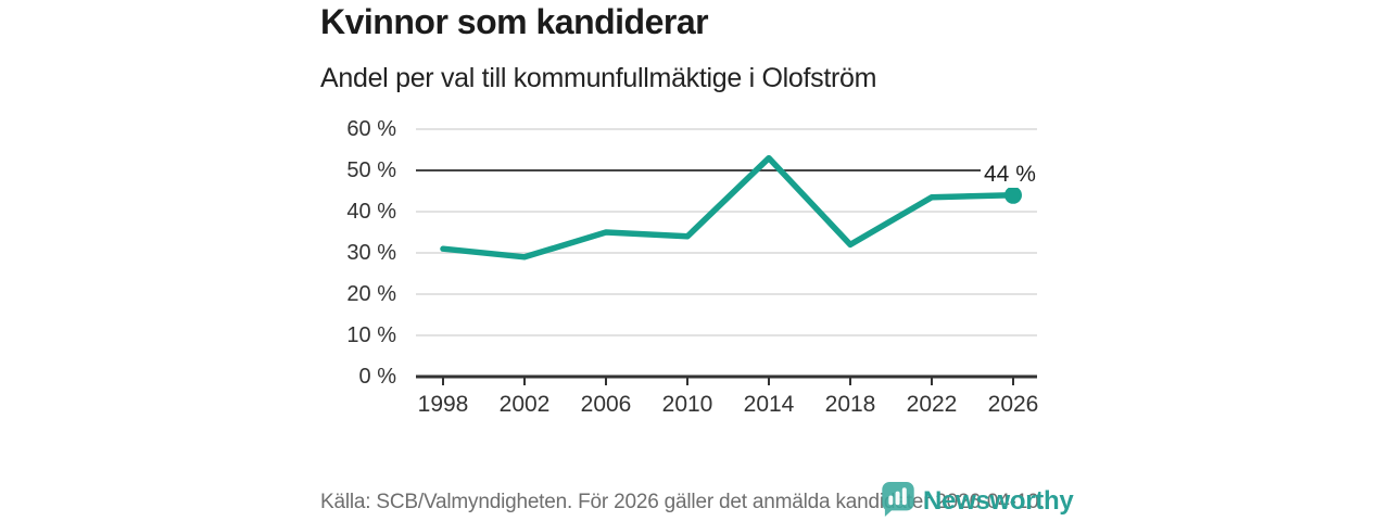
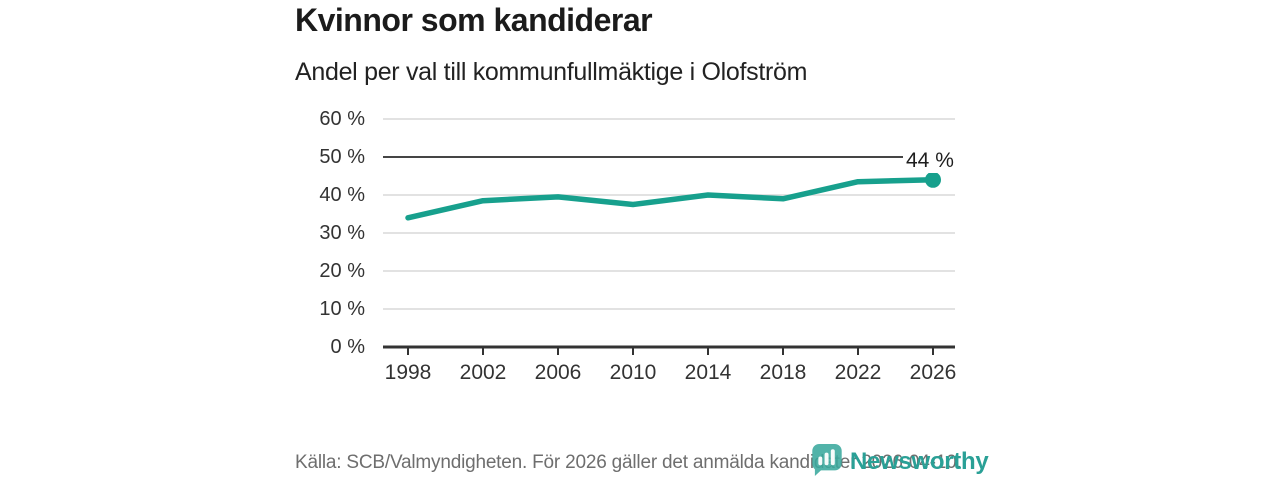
1998: 31% -> 34%
2002: 29% -> 38%
2006: 35% -> 40%
2010: 34% -> 38%
2014: 53% -> 40%
2018: 32% -> 39%
